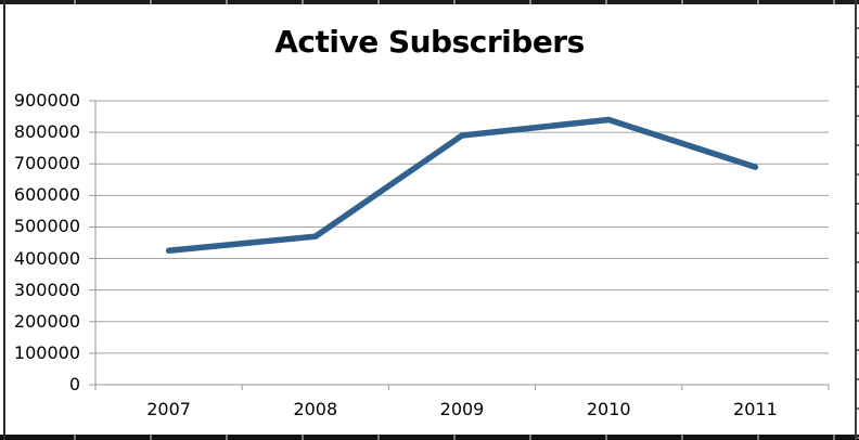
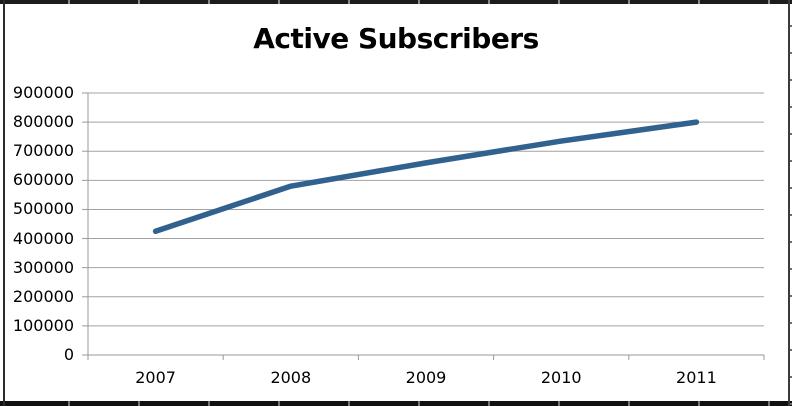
2008: 470000 -> 580000
2009: 790000 -> 660000
2010: 840000 -> 740000
2011: 690000 -> 800000
